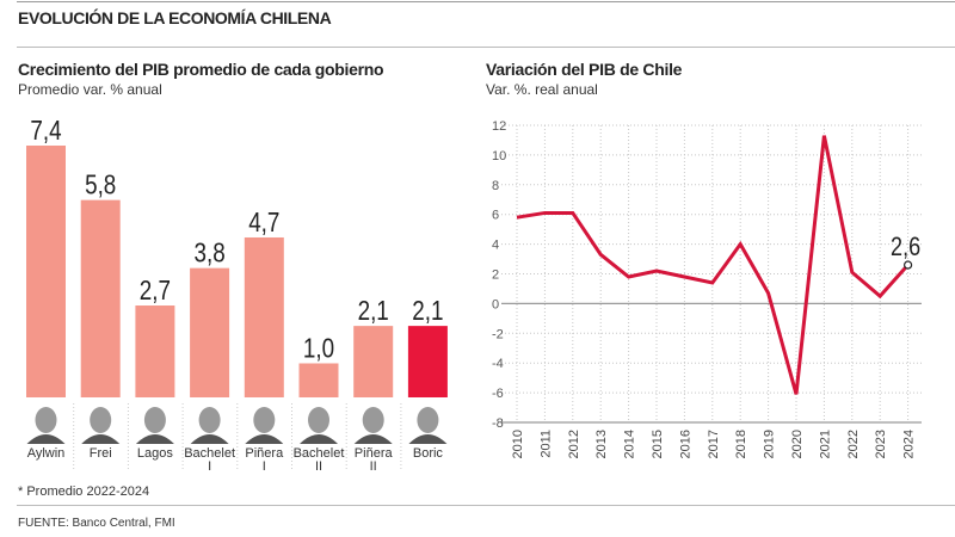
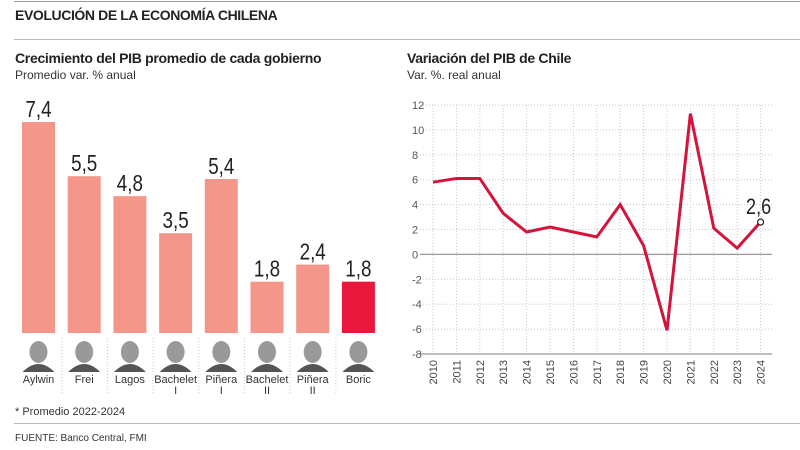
Crecimiento del PIB promedio de cada gobierno/Frei: 5,8 -> 5,5
Crecimiento del PIB promedio de cada gobierno/Lagos: 2,7 -> 4,8
Crecimiento del PIB promedio de cada gobierno/Bachelet I: 3,8 -> 3,5
Crecimiento del PIB promedio de cada gobierno/Piñera I: 4,7 -> 5,4
Crecimiento del PIB promedio de cada gobierno/Bachelet II: 1,0 -> 1,8
Crecimiento del PIB promedio de cada gobierno/Piñera II: 2,1 -> 2,4
Crecimiento del PIB promedio de cada gobierno/Boric: 2,1 -> 1,8
